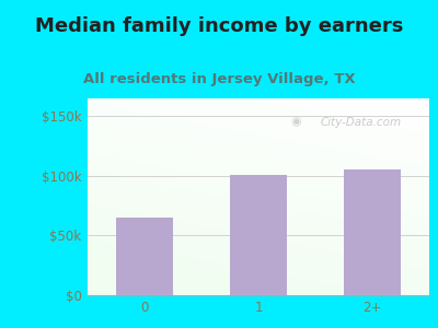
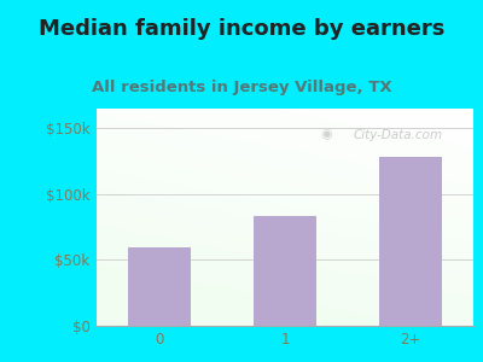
0: $65k -> $60k
1: $101k -> $83k
2+: $105k -> $128k
